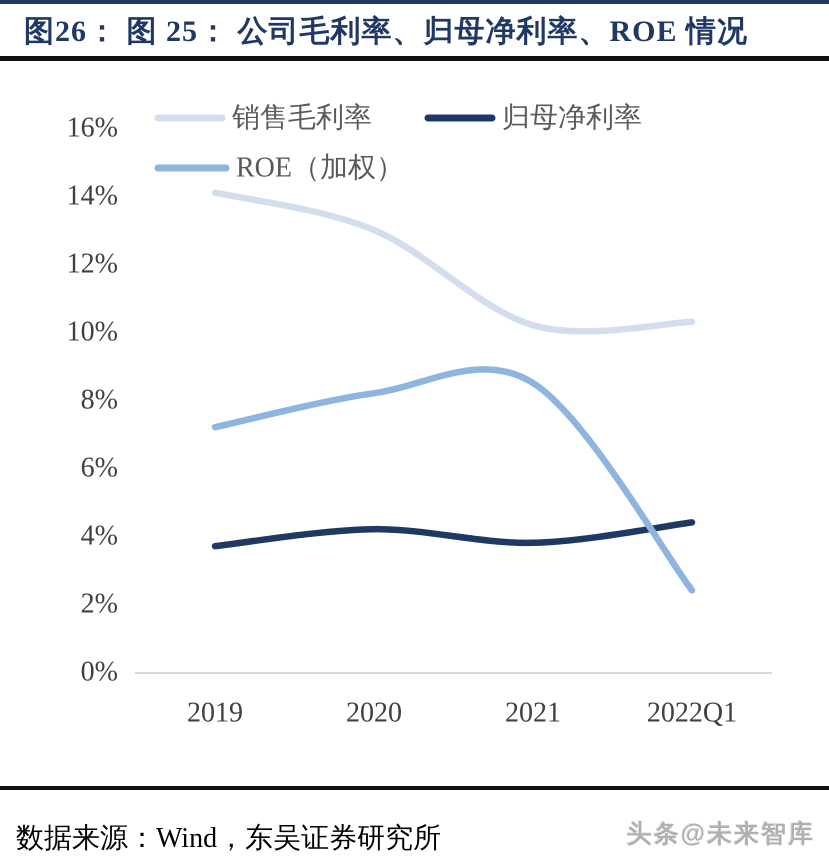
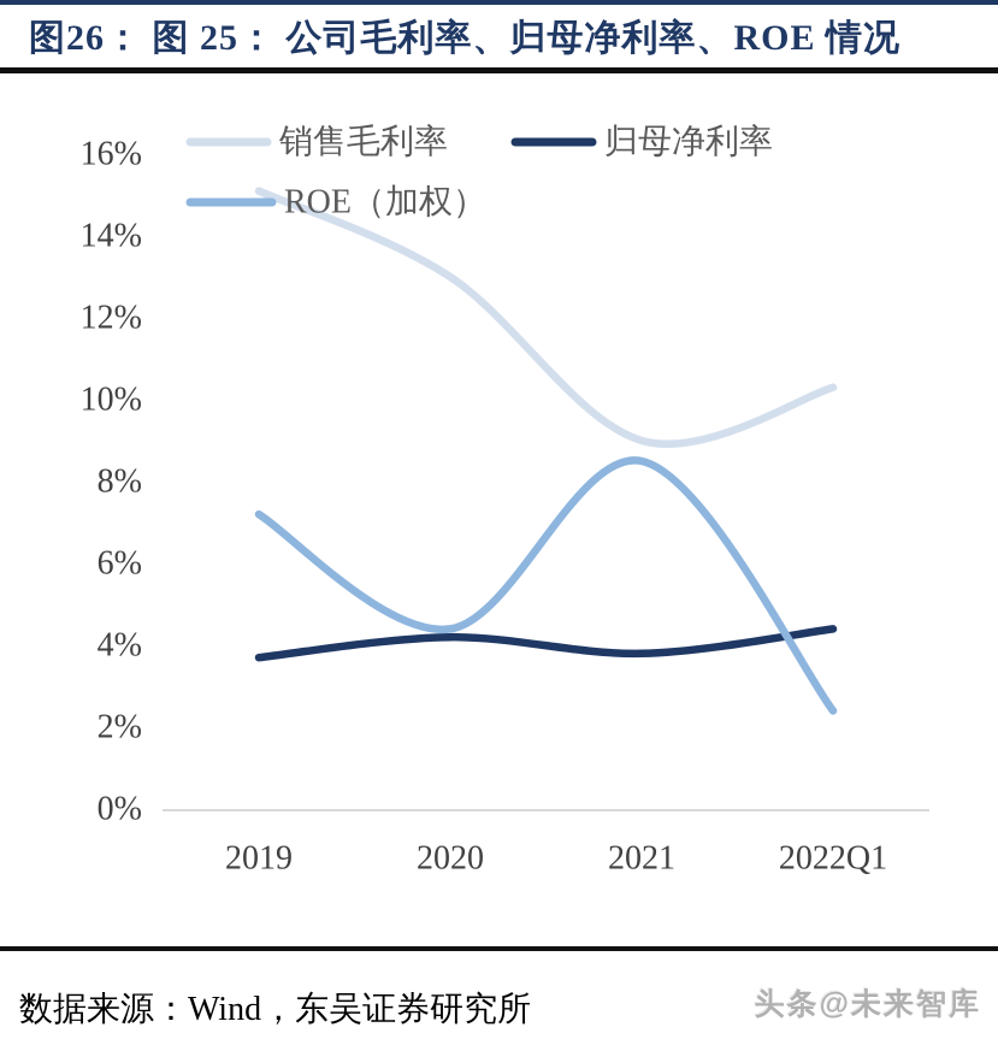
销售毛利率/2019: 14.1% -> 15.1%
ROE（加权）/2020: 8.2% -> 4.4%
销售毛利率/2021: 10.2% -> 9.0%
